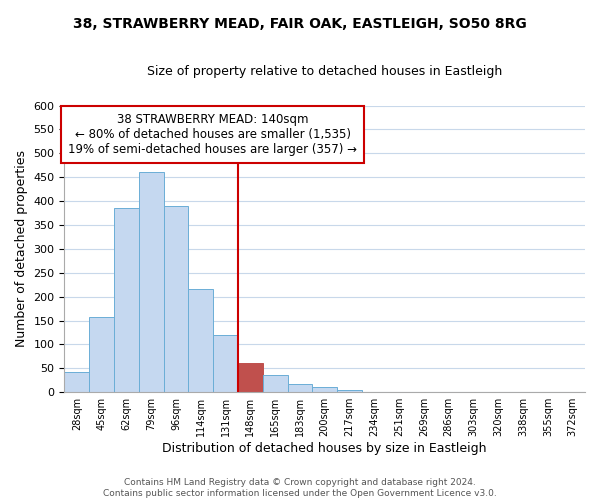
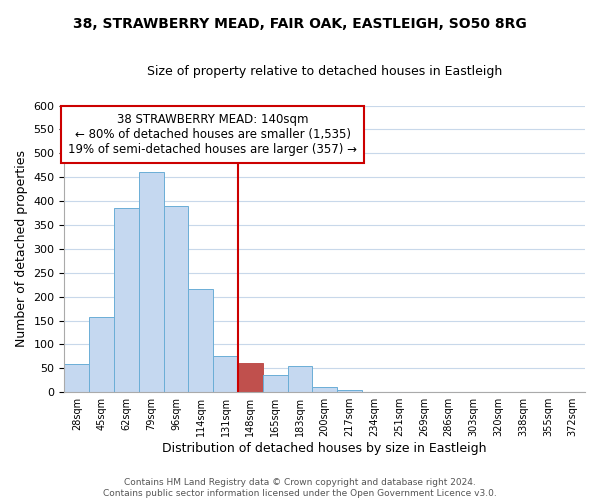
28sqm: 42 -> 60
131sqm: 120 -> 75
183sqm: 18 -> 55
